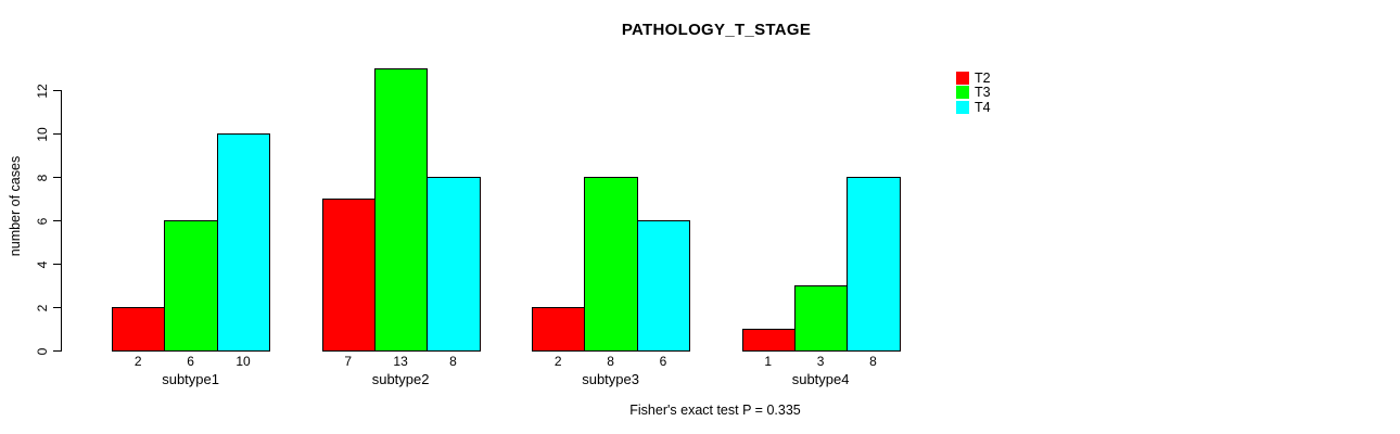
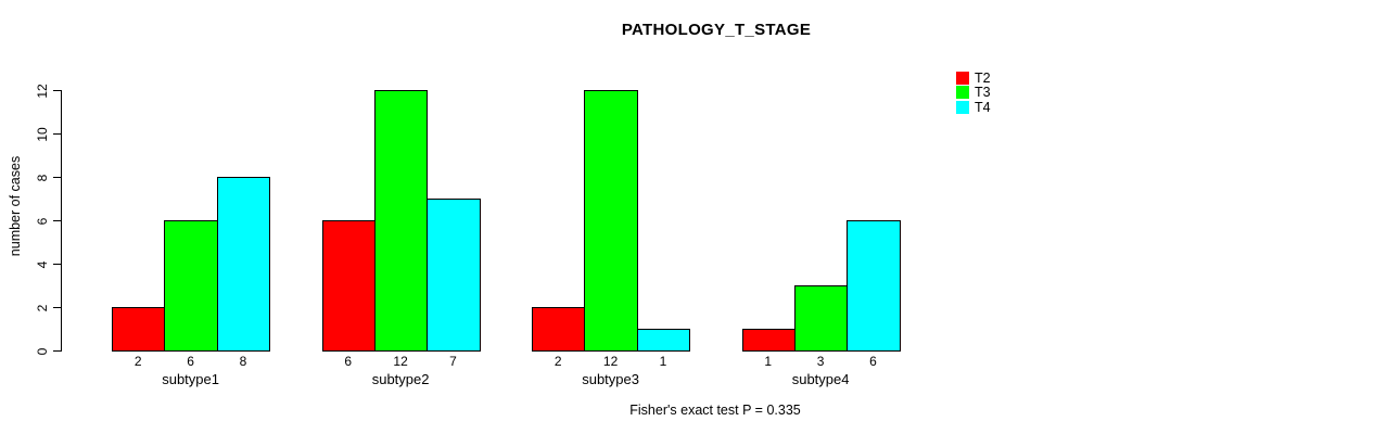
T4/subtype1: 10 -> 8
T2/subtype2: 7 -> 6
T3/subtype2: 13 -> 12
T4/subtype2: 8 -> 7
T3/subtype3: 8 -> 12
T4/subtype3: 6 -> 1
T4/subtype4: 8 -> 6
